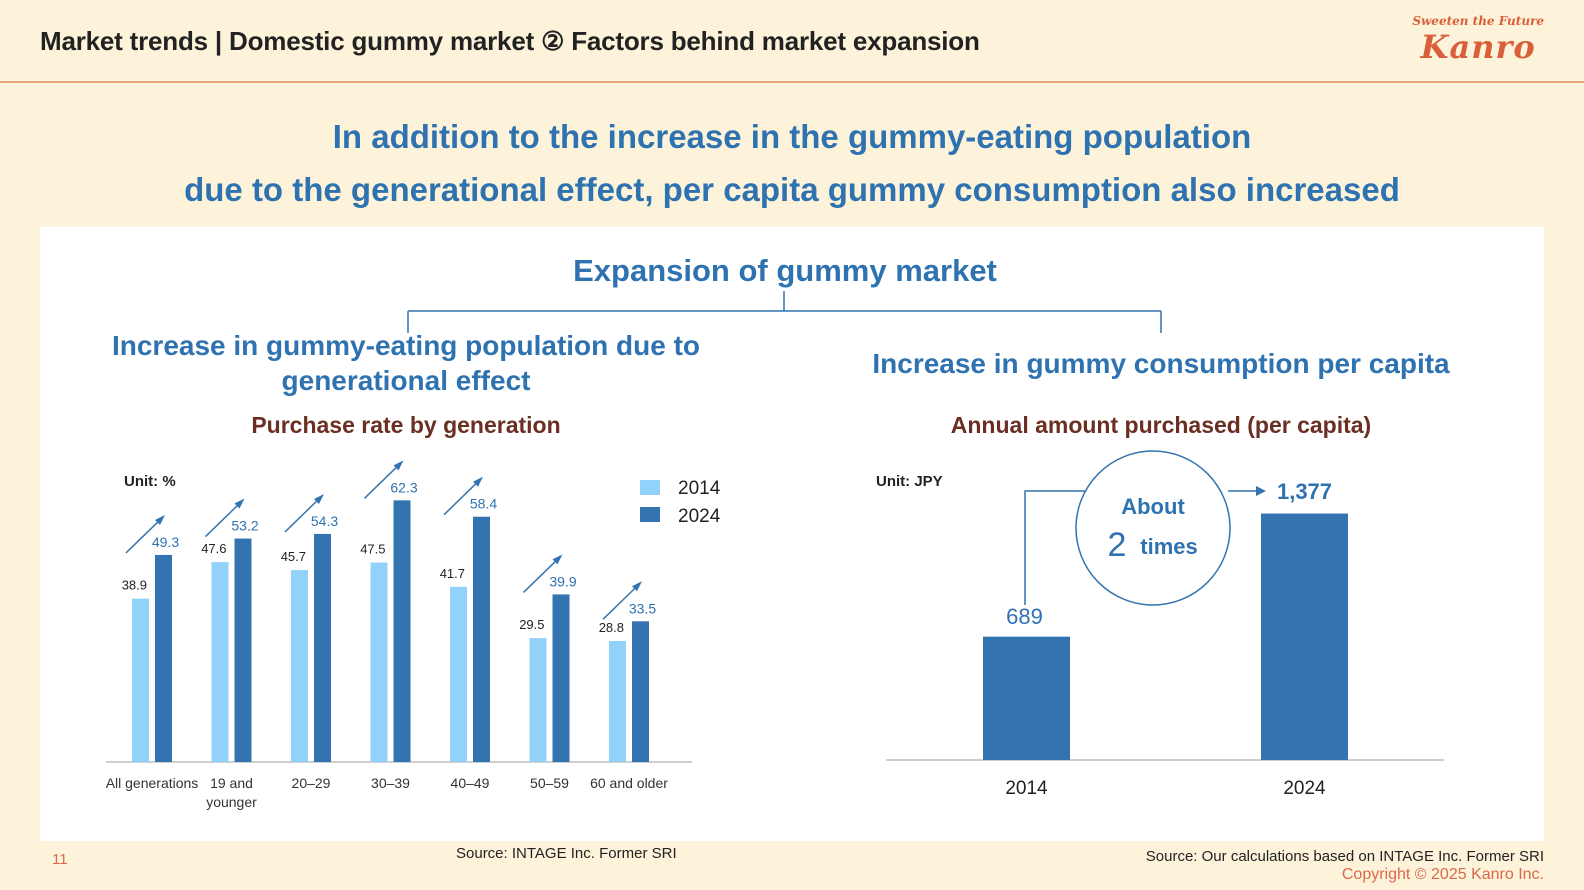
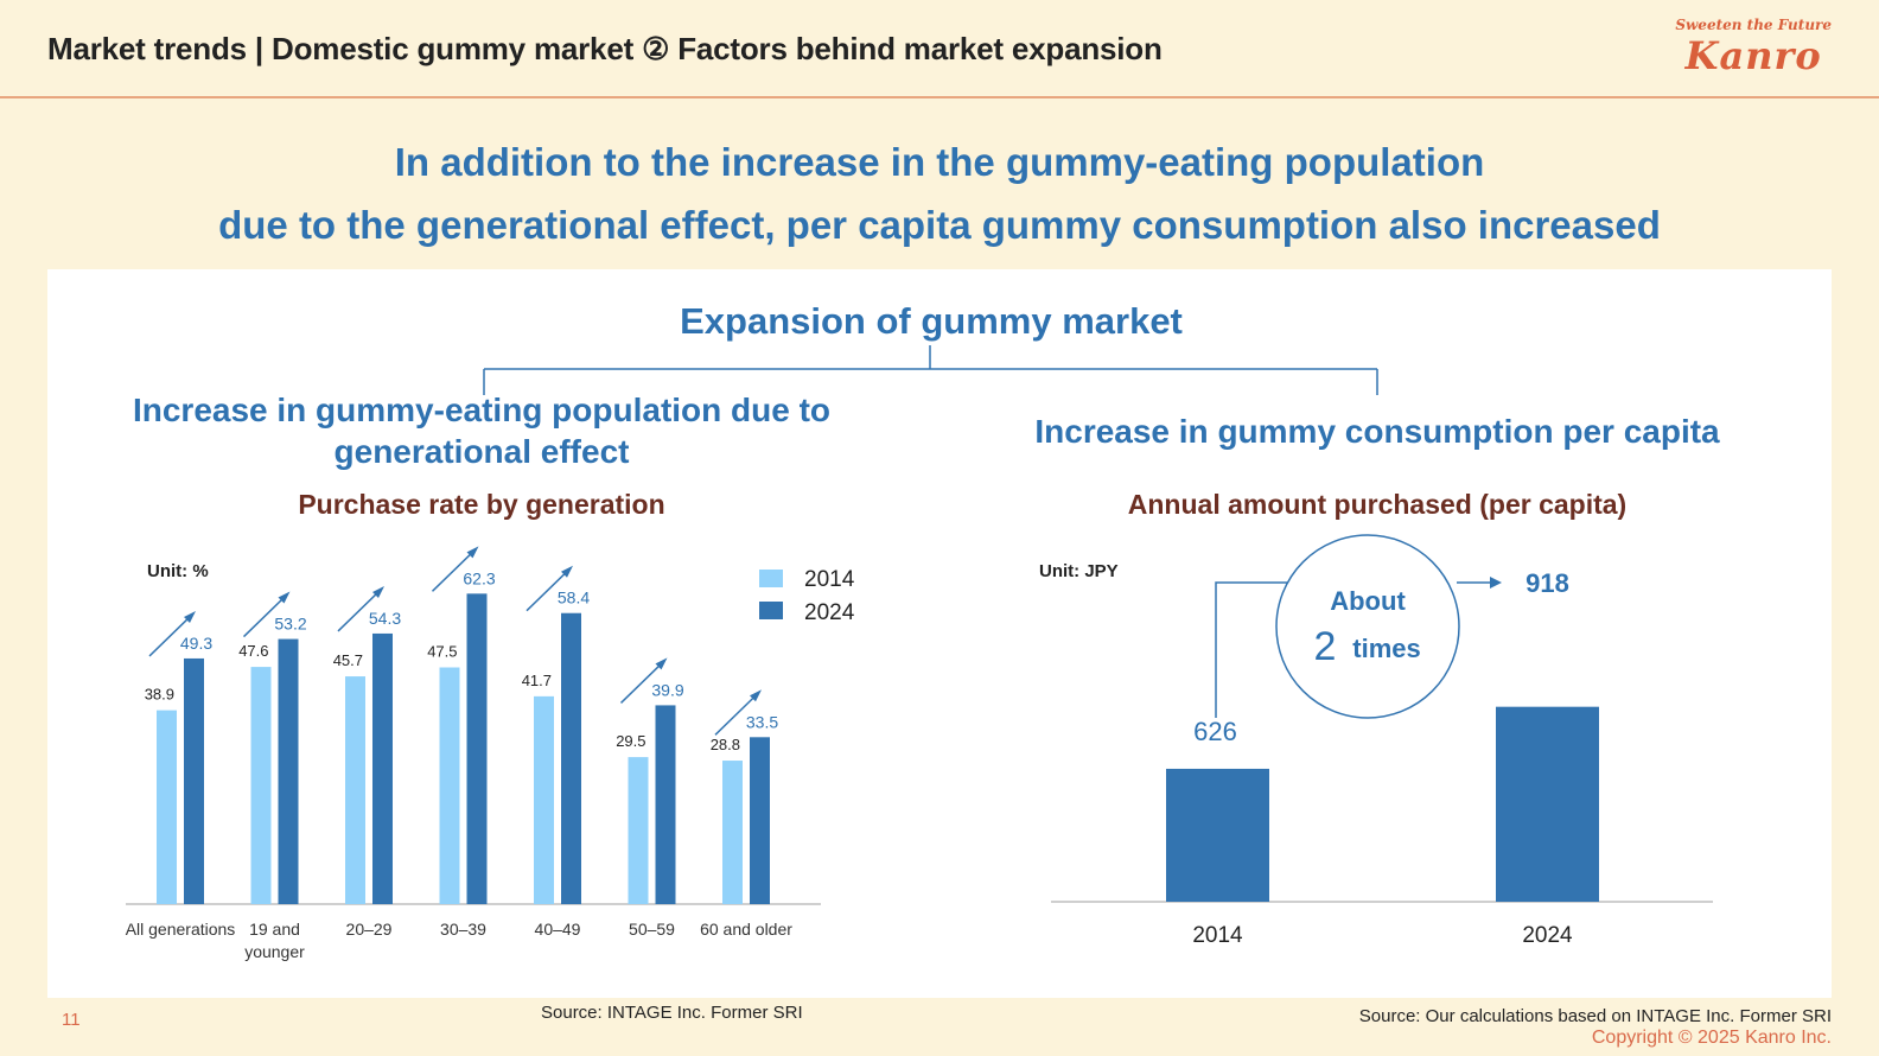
Annual amount purchased (per capita)/2014: 689 -> 626
Annual amount purchased (per capita)/2024: 1,377 -> 918
